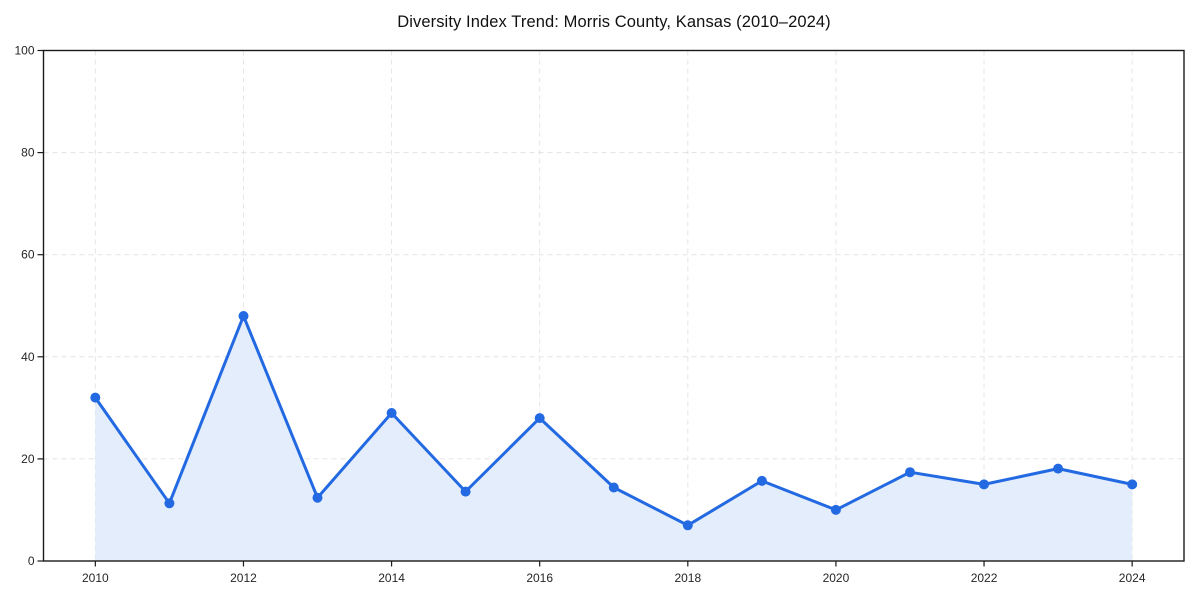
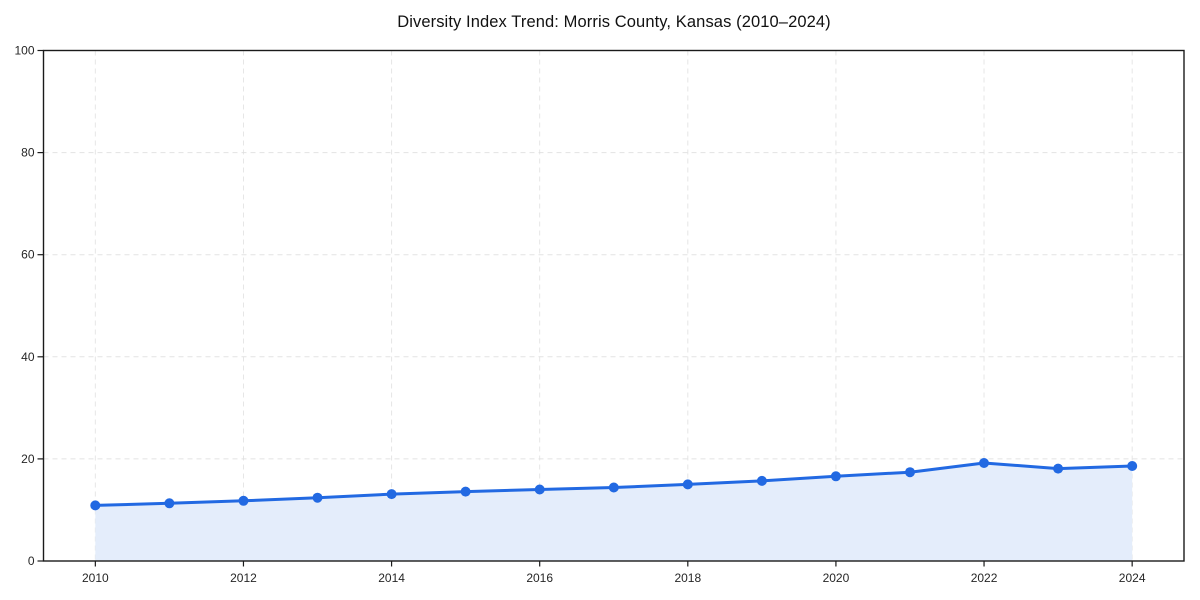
2010: 32 -> 11
2012: 48 -> 12
2014: 29 -> 13
2016: 28 -> 14
2018: 7 -> 15
2020: 10 -> 17
2022: 15 -> 19
2024: 15 -> 19
